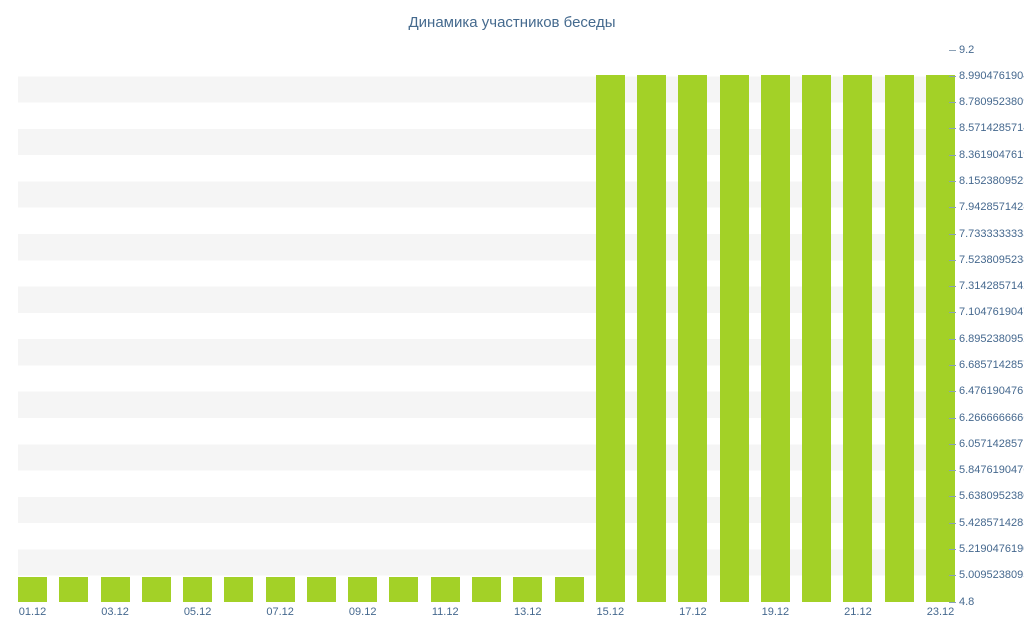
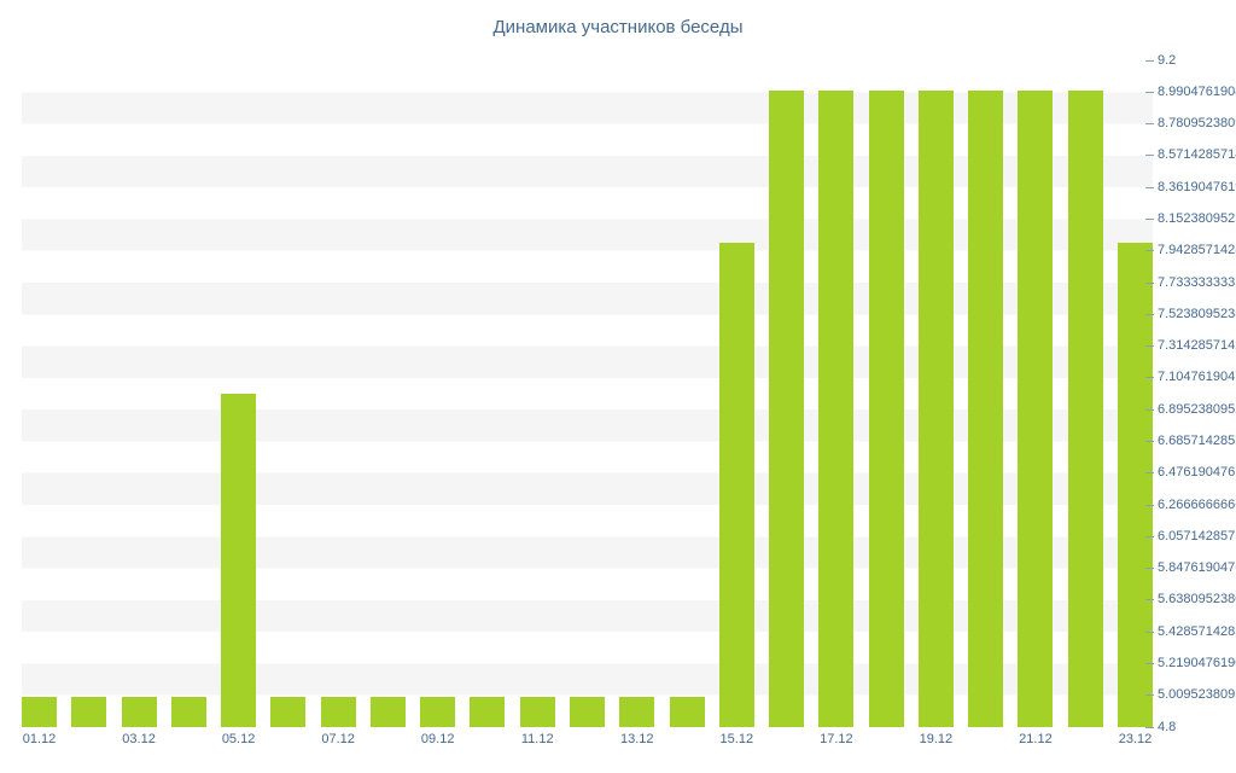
05.12: 5 -> 7
15.12: 9 -> 8
23.12: 9 -> 8
